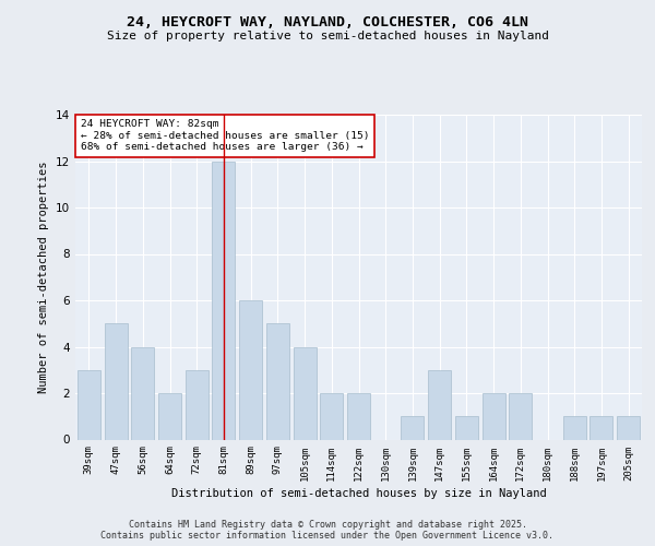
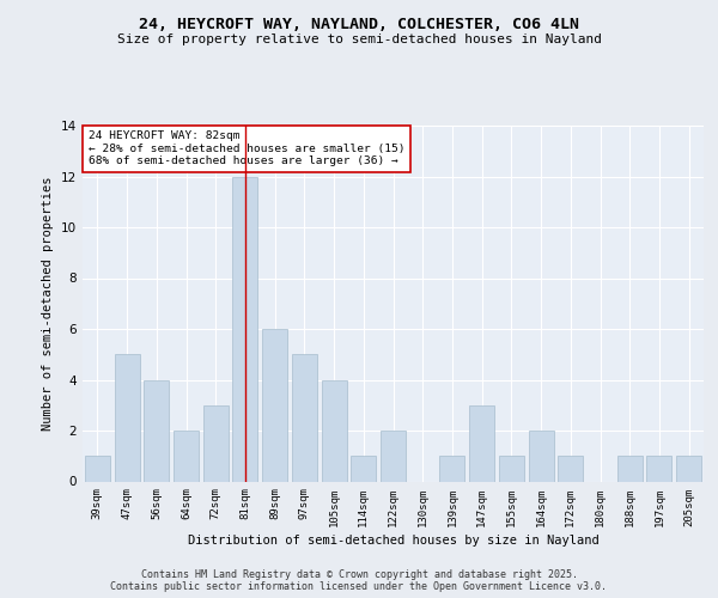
39sqm: 3 -> 1
114sqm: 2 -> 1
172sqm: 2 -> 1
